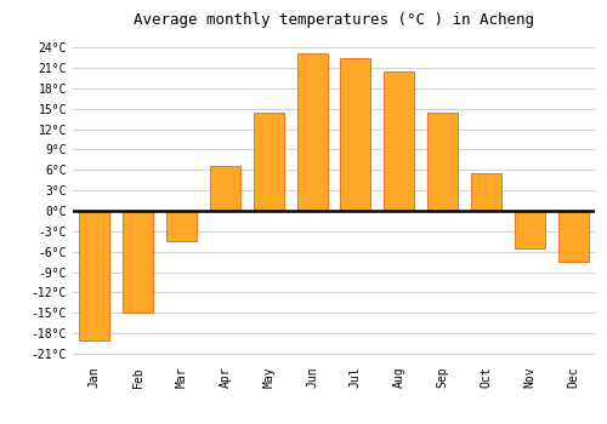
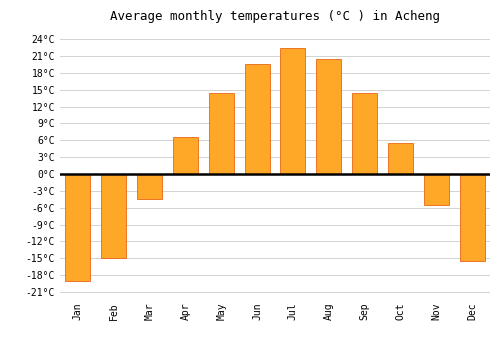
Jun: 23.2°C -> 19.5°C
Dec: -7.4°C -> -15.5°C
